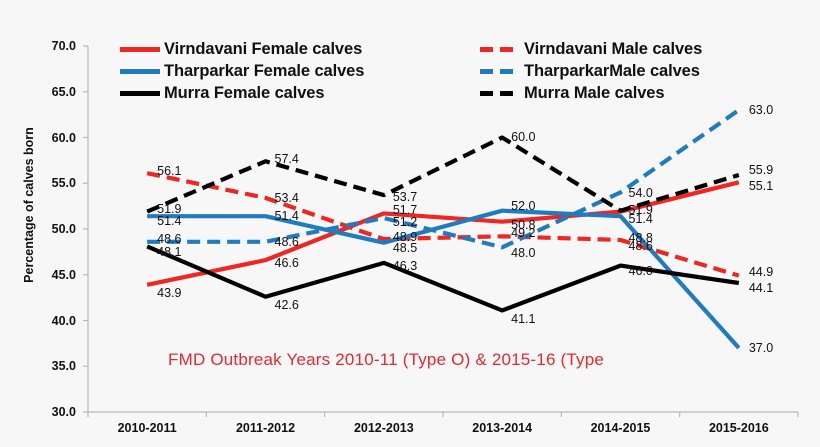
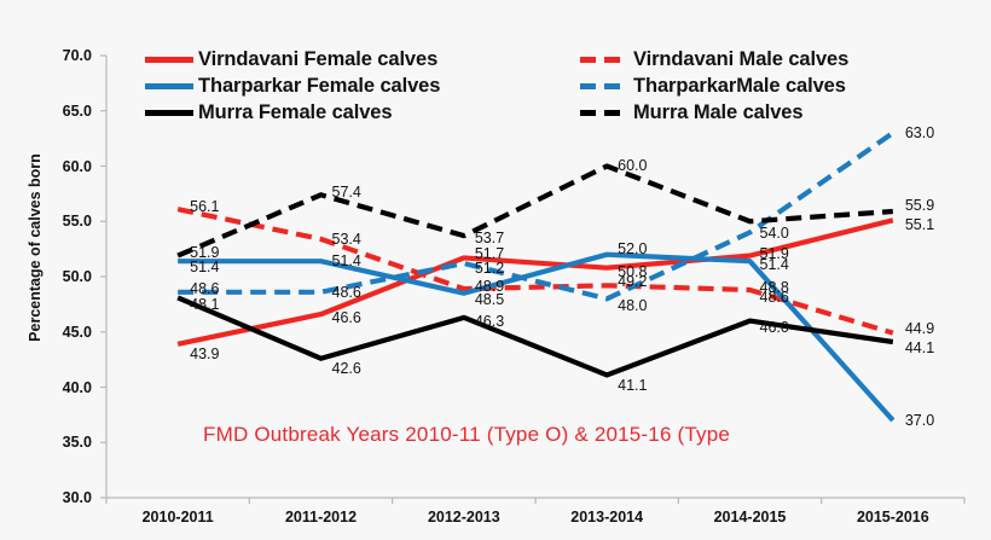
Murra Male calves/2014-2015: 52 -> 55
